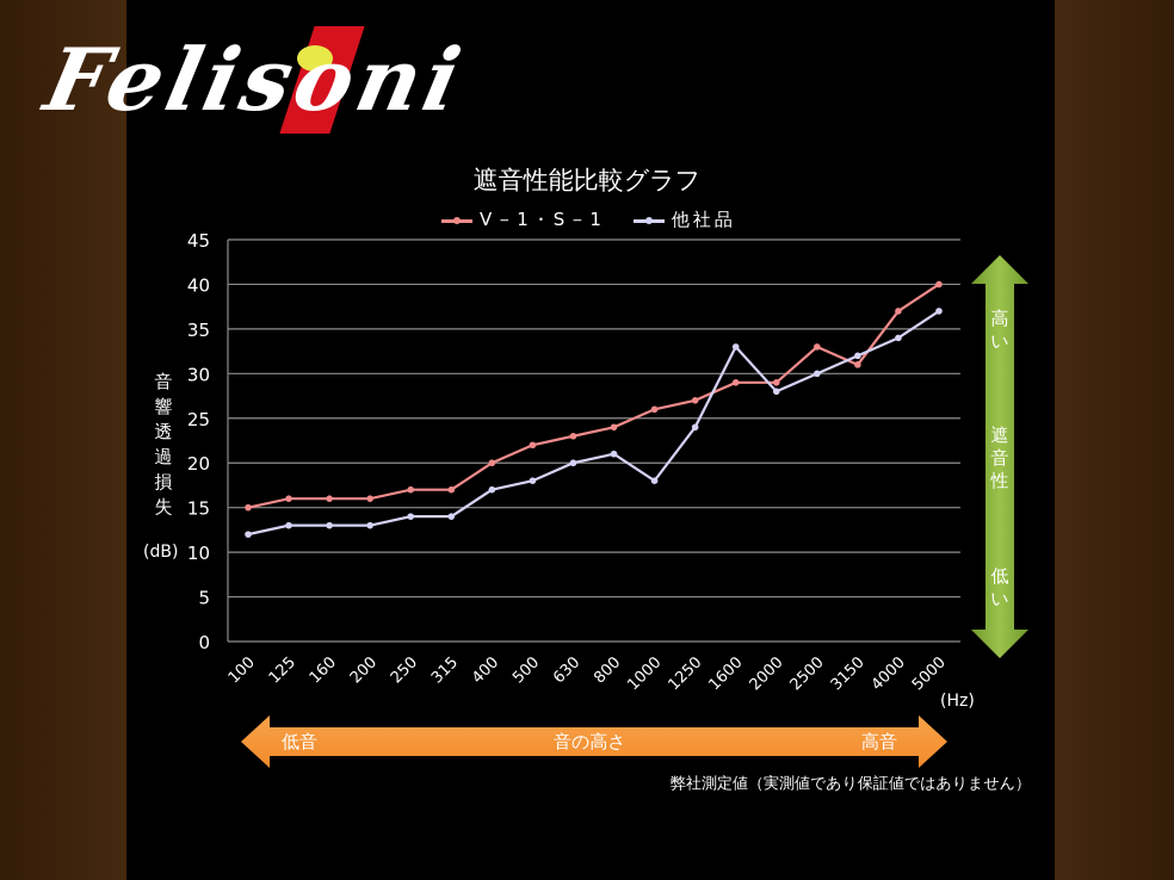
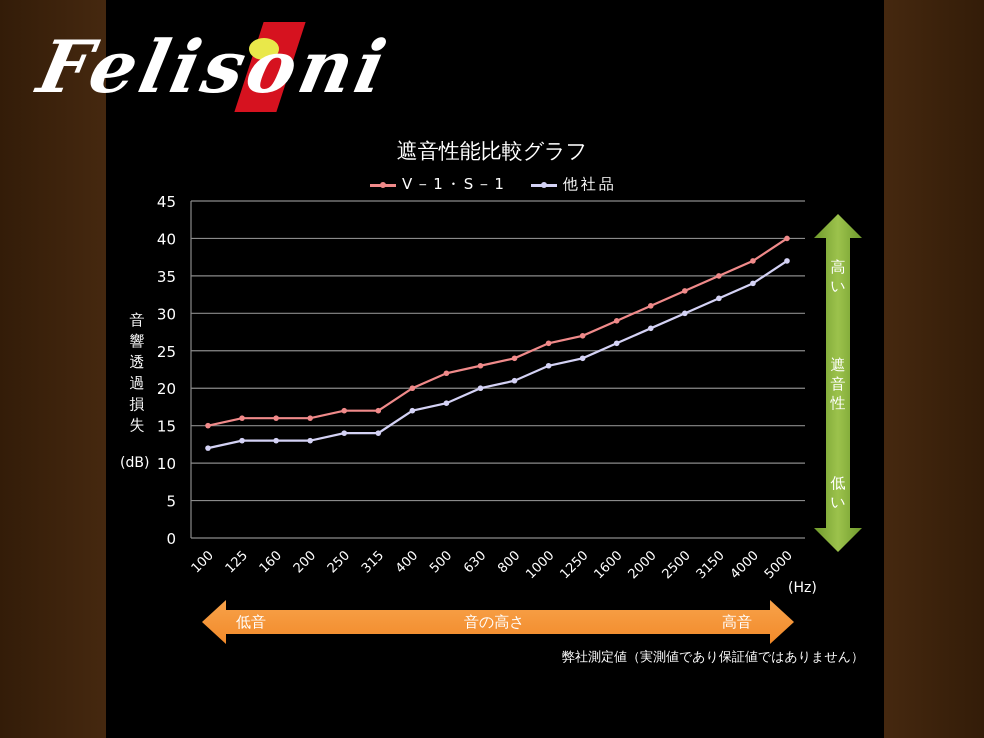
他社品/1000: 18 -> 23
他社品/1600: 33 -> 26
V－1・S－1/2000: 29 -> 31
V－1・S－1/3150: 31 -> 35
